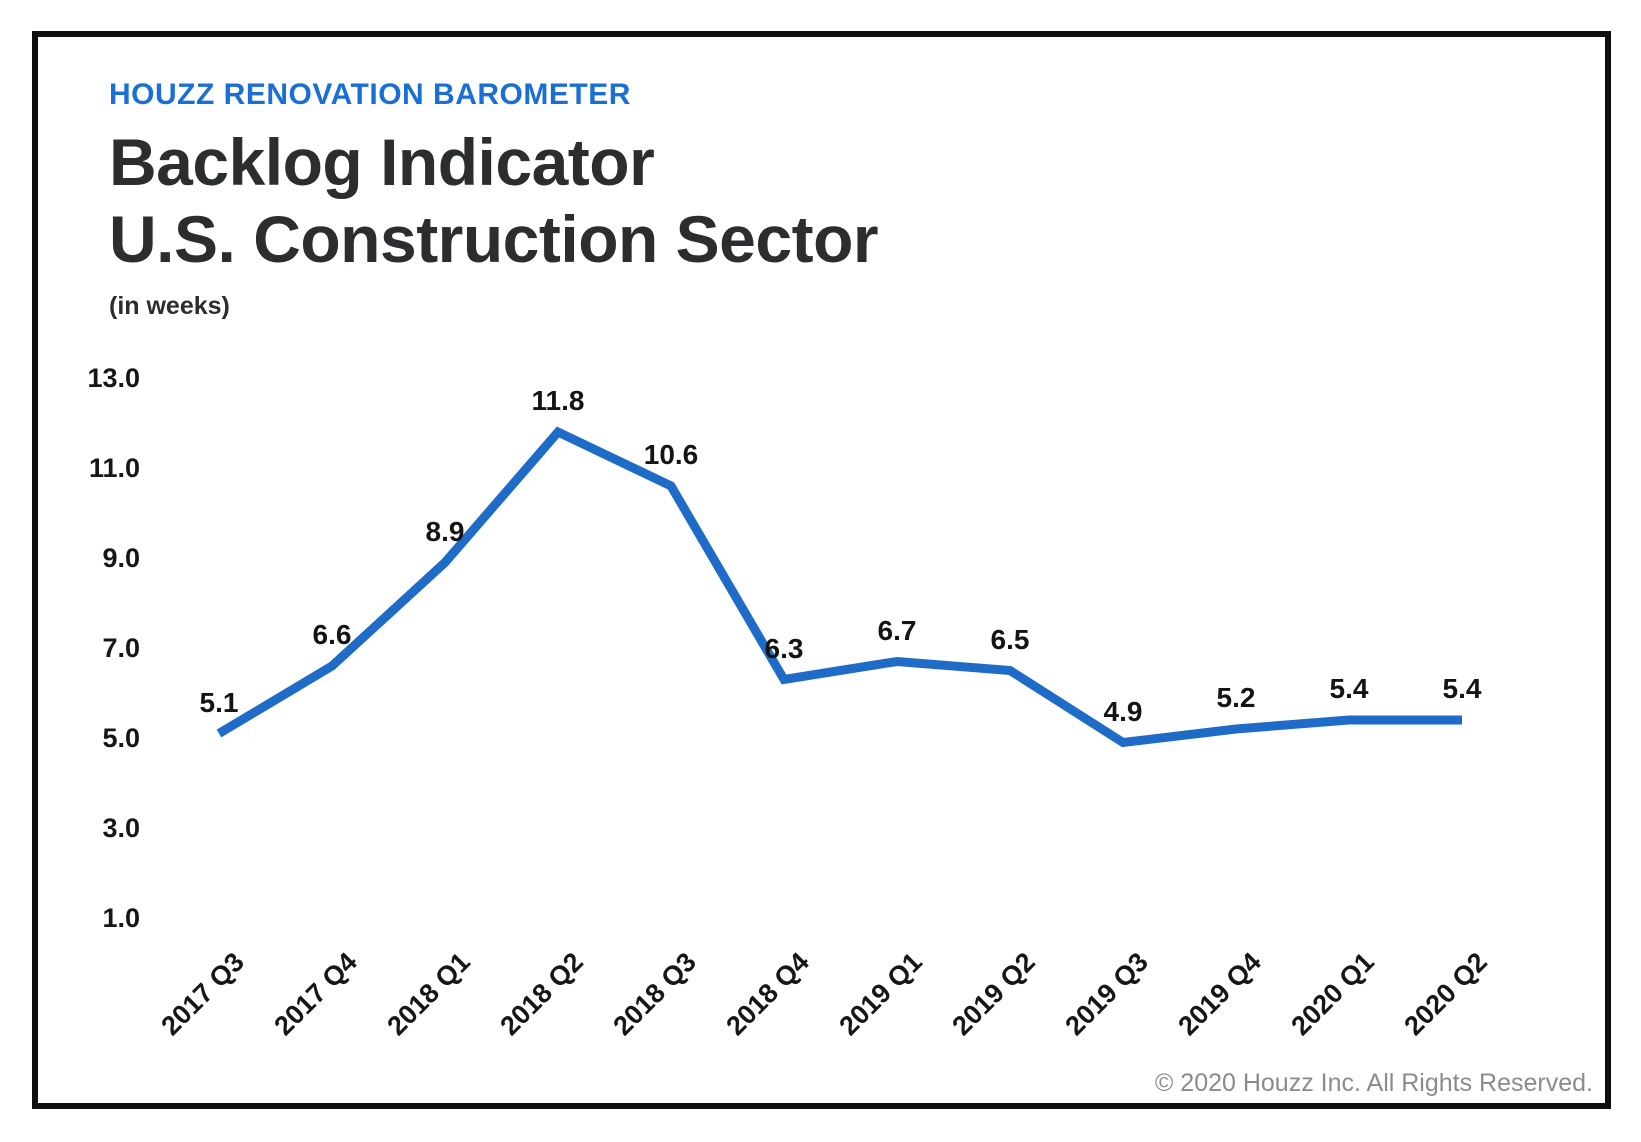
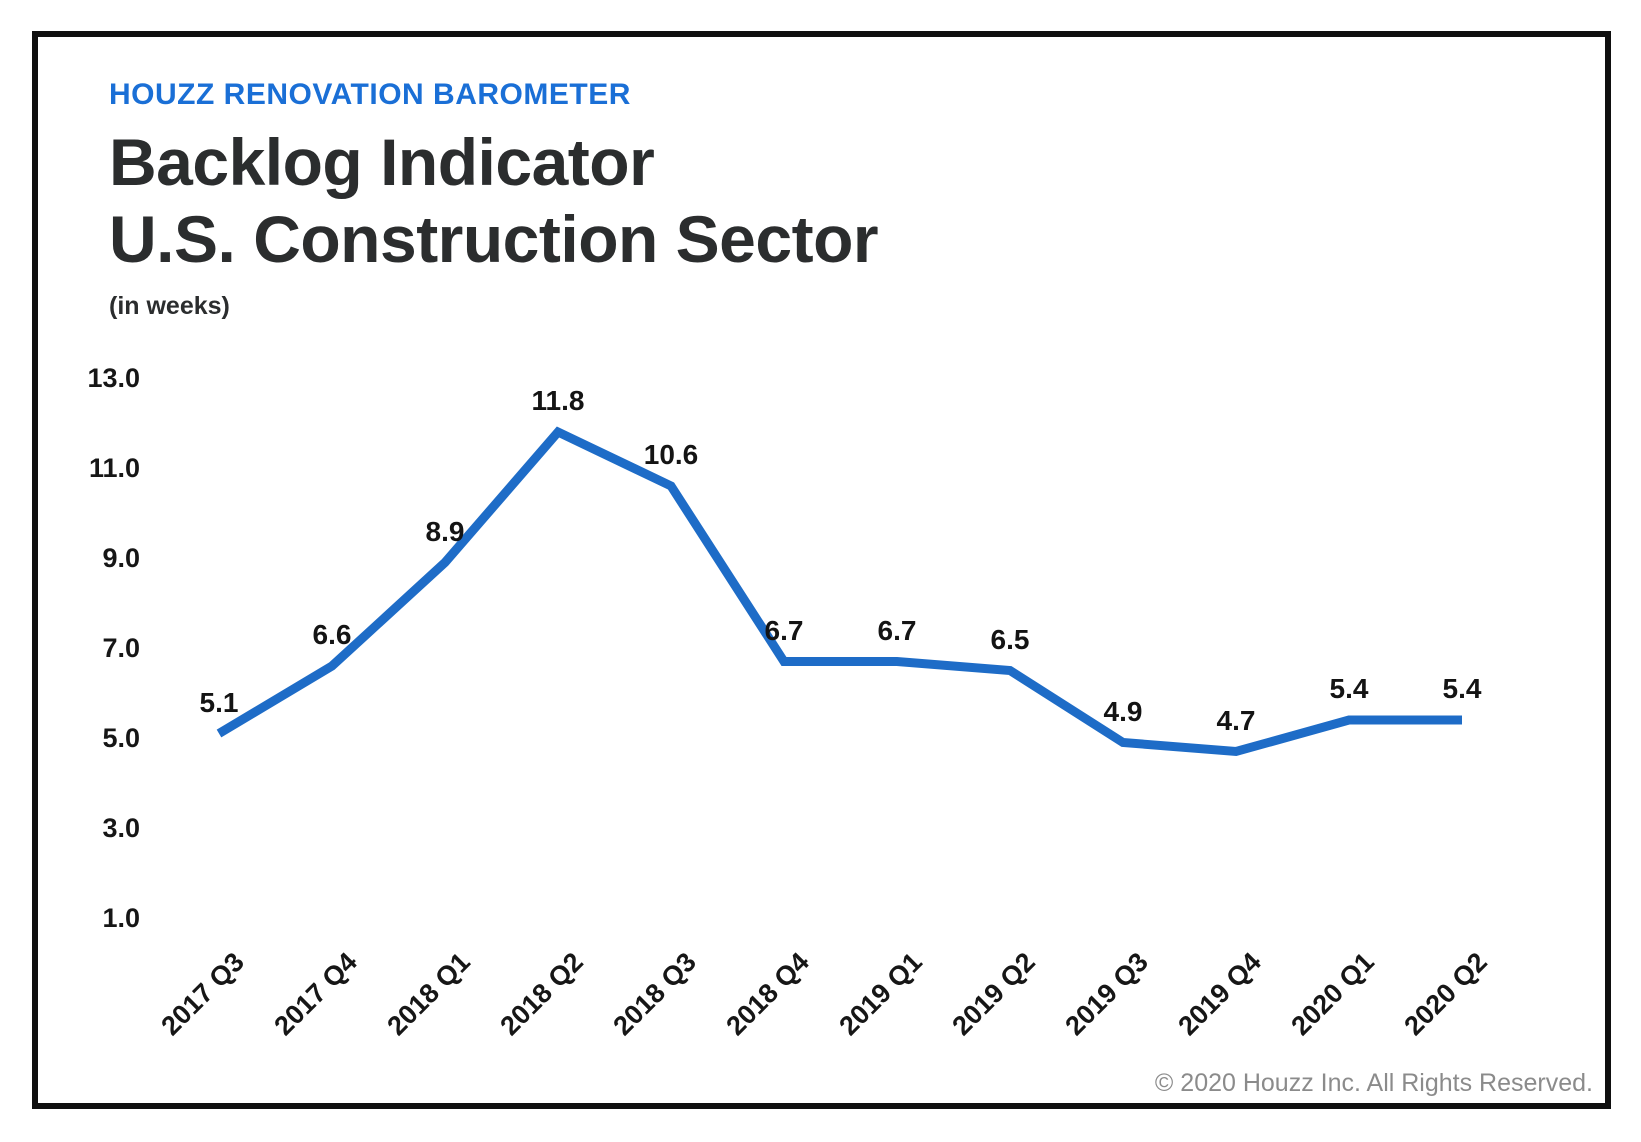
2018 Q4: 6.3 -> 6.7
2019 Q4: 5.2 -> 4.7
